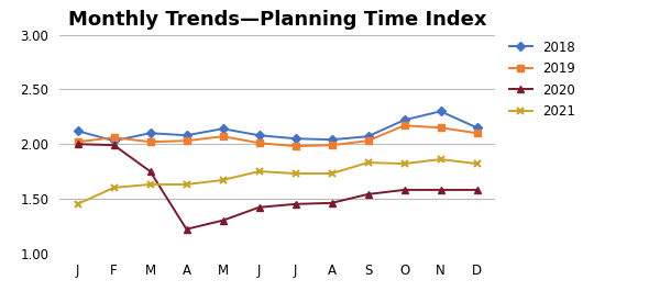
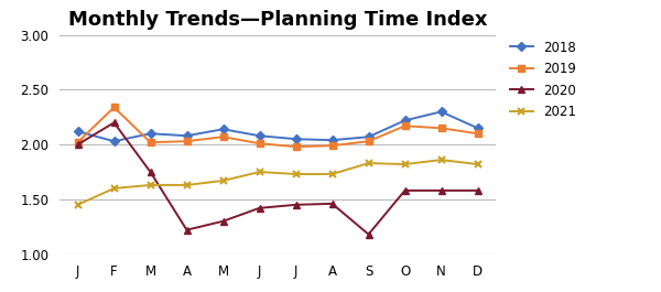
2019/F: 2.06 -> 2.34
2020/F: 1.99 -> 2.20
2020/S: 1.54 -> 1.18
